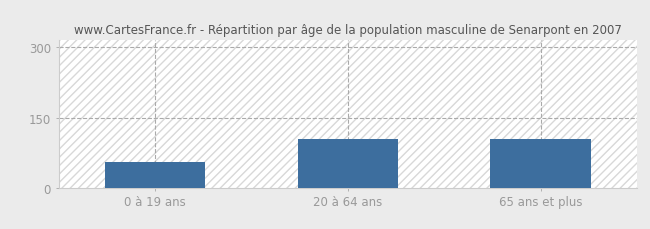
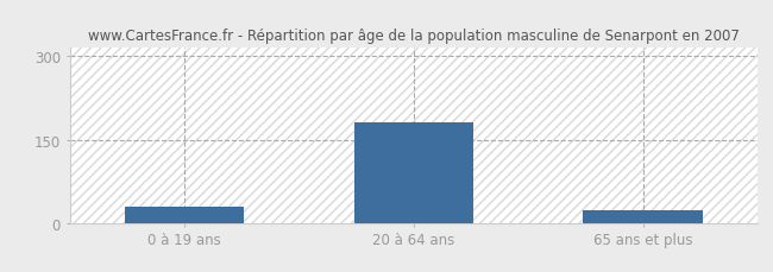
0 à 19 ans: 55 -> 30
20 à 64 ans: 105 -> 180
65 ans et plus: 105 -> 22
